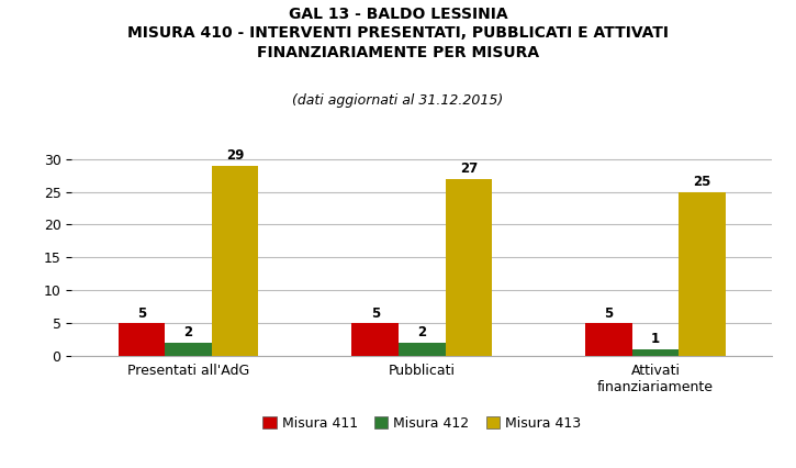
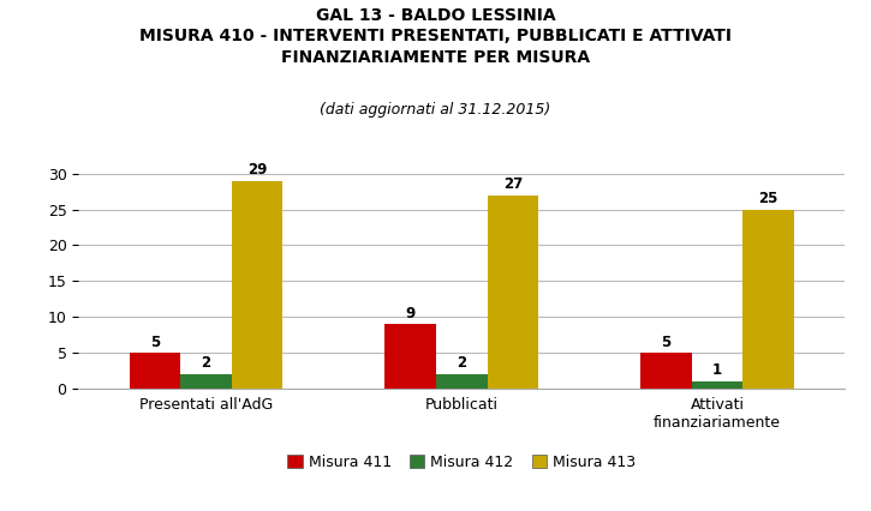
Misura 411/Pubblicati: 5 -> 9
